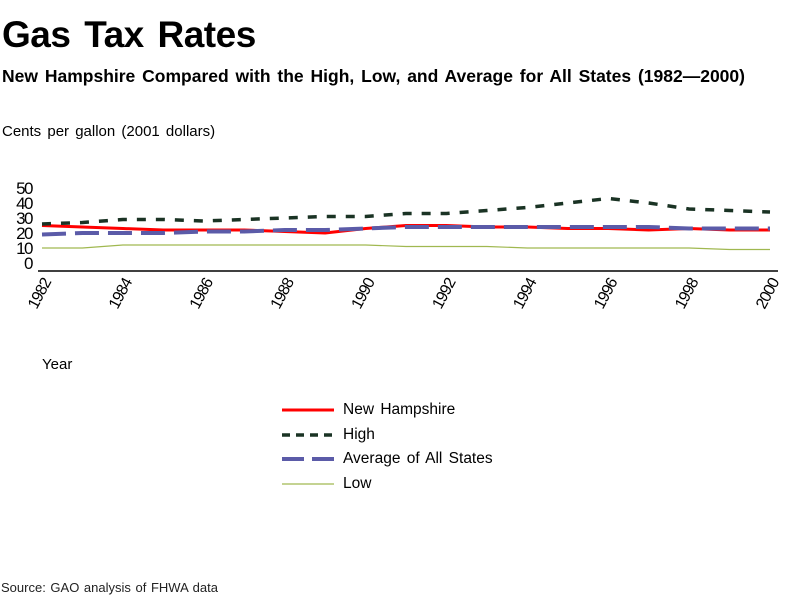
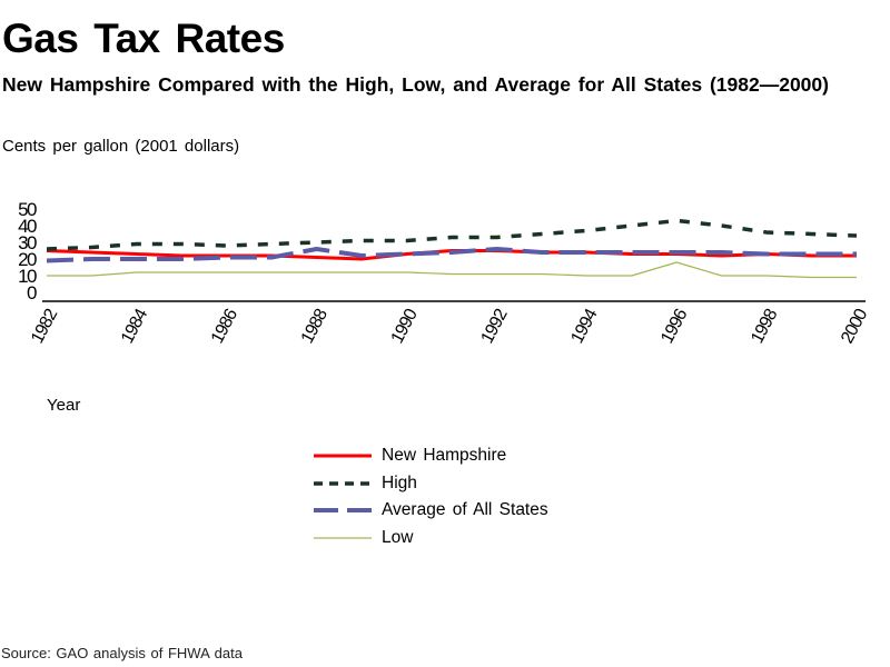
Average of All States/1988: 22 -> 26
Average of All States/1992: 24 -> 26
Low/1996: 10 -> 18
